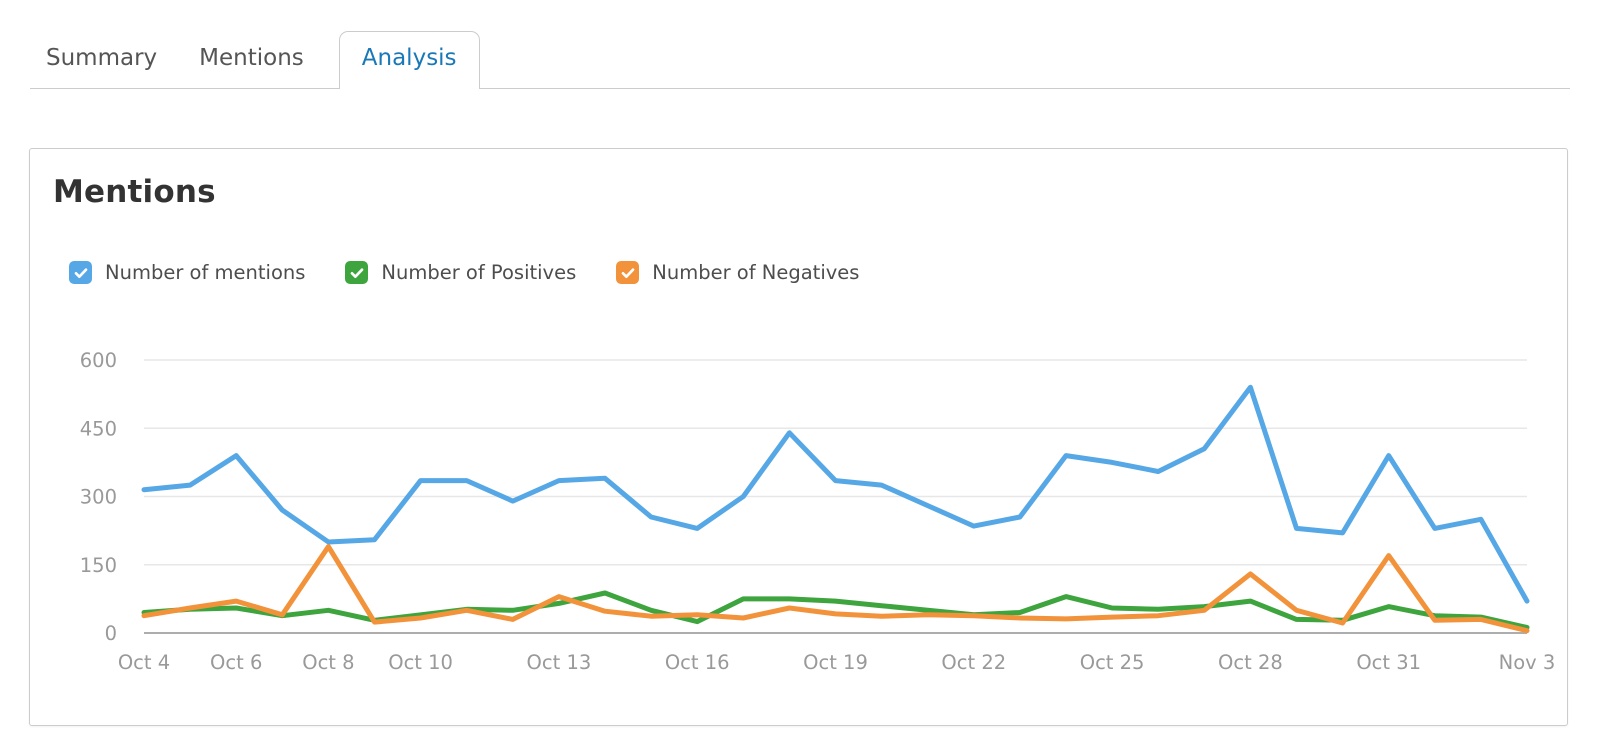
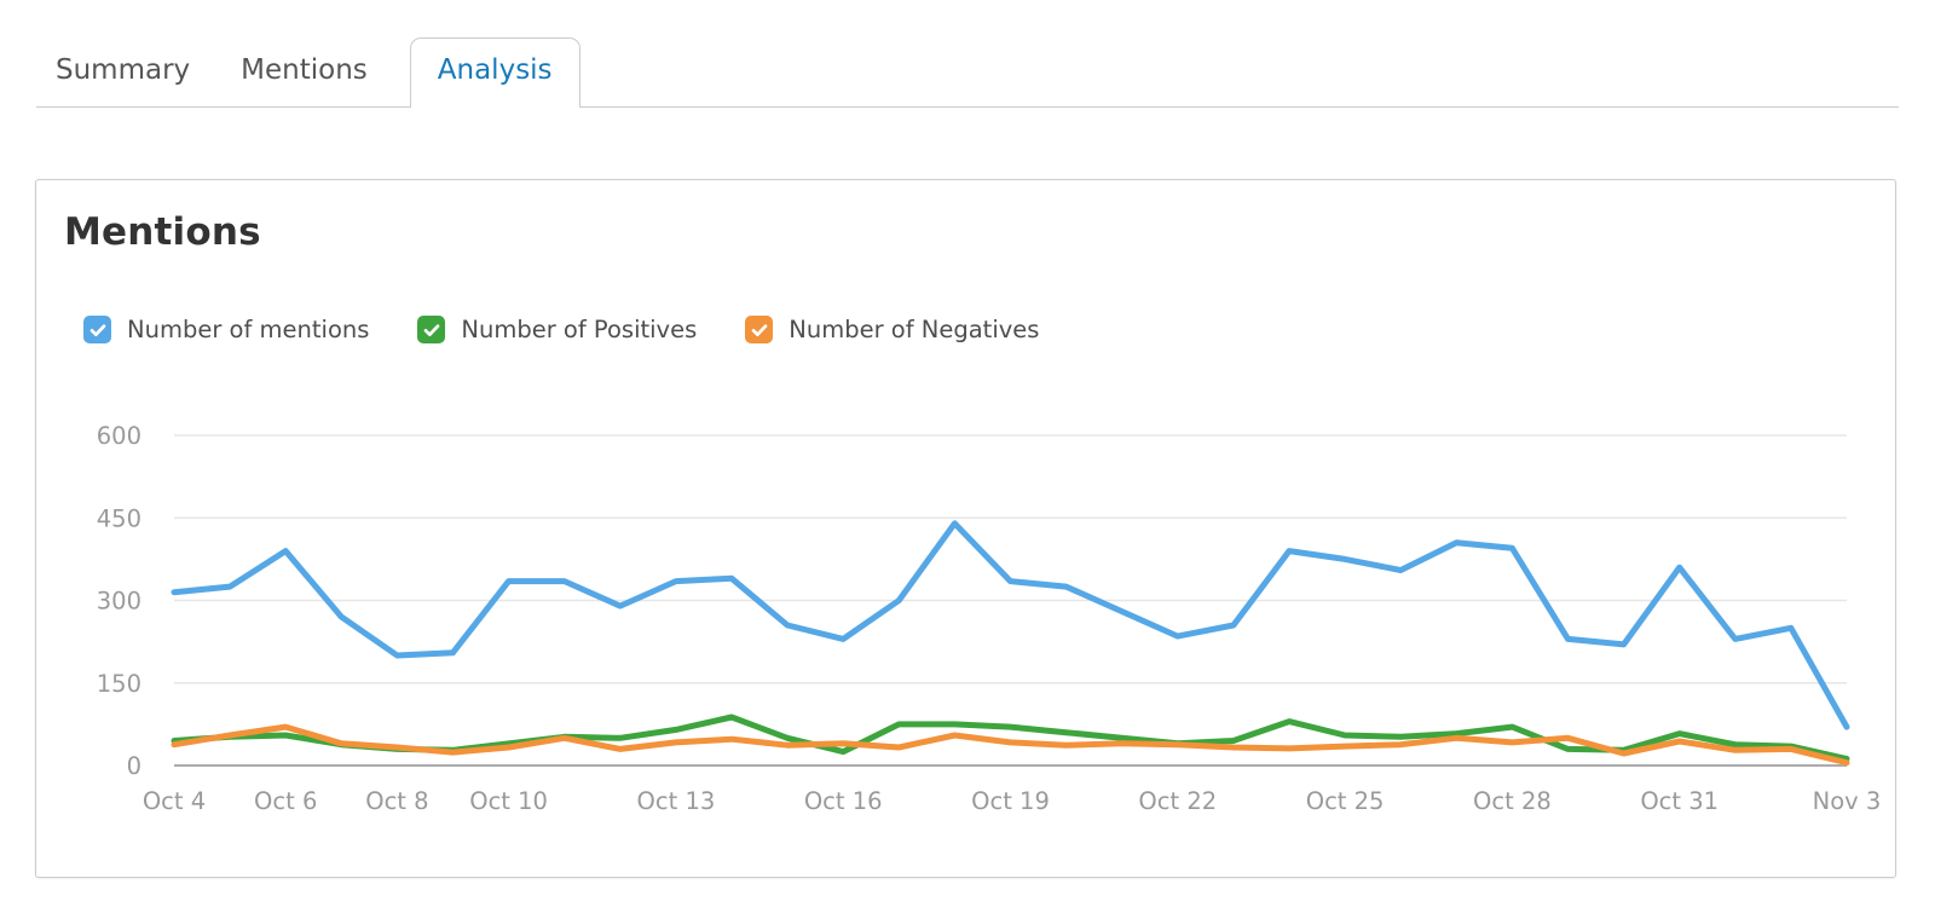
Number of Positives/Oct 8: 50 -> 30
Number of Negatives/Oct 8: 190 -> 30
Number of Negatives/Oct 13: 80 -> 40
Number of mentions/Oct 28: 540 -> 400
Number of Negatives/Oct 28: 130 -> 40
Number of mentions/Oct 31: 390 -> 360
Number of Negatives/Oct 31: 170 -> 40
